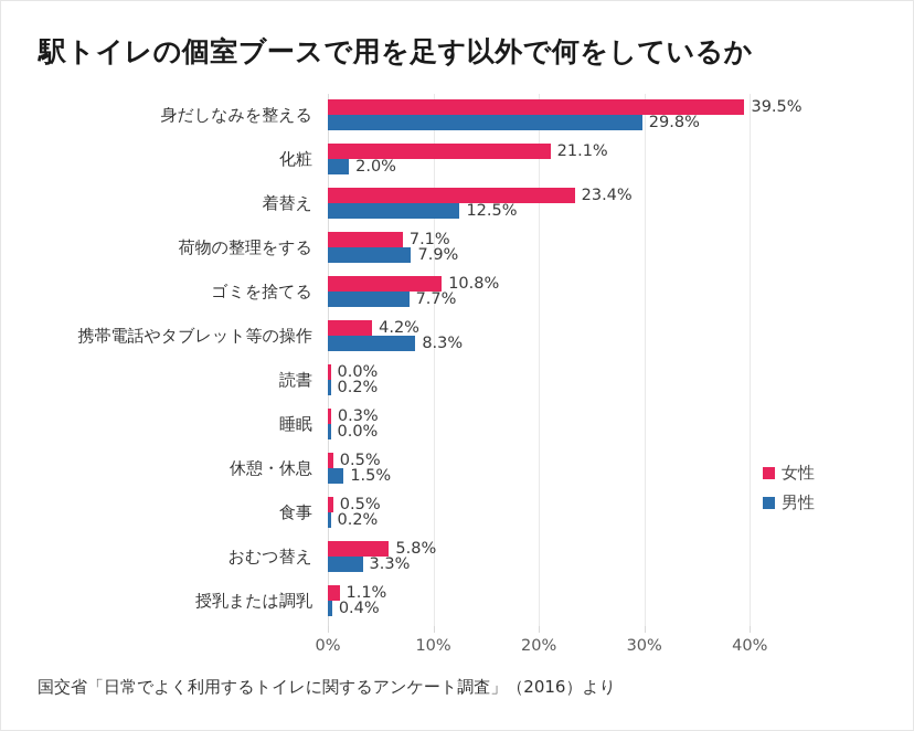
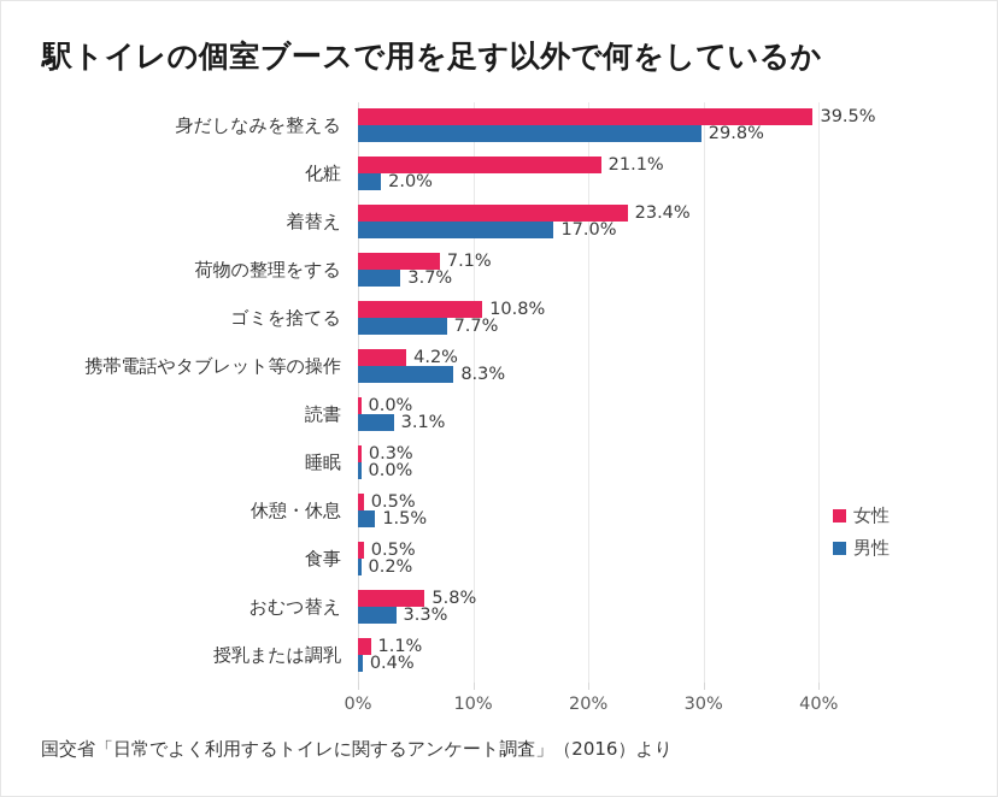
男性/着替え: 12.5% -> 17.0%
男性/荷物の整理をする: 7.9% -> 3.7%
男性/読書: 0.2% -> 3.1%
